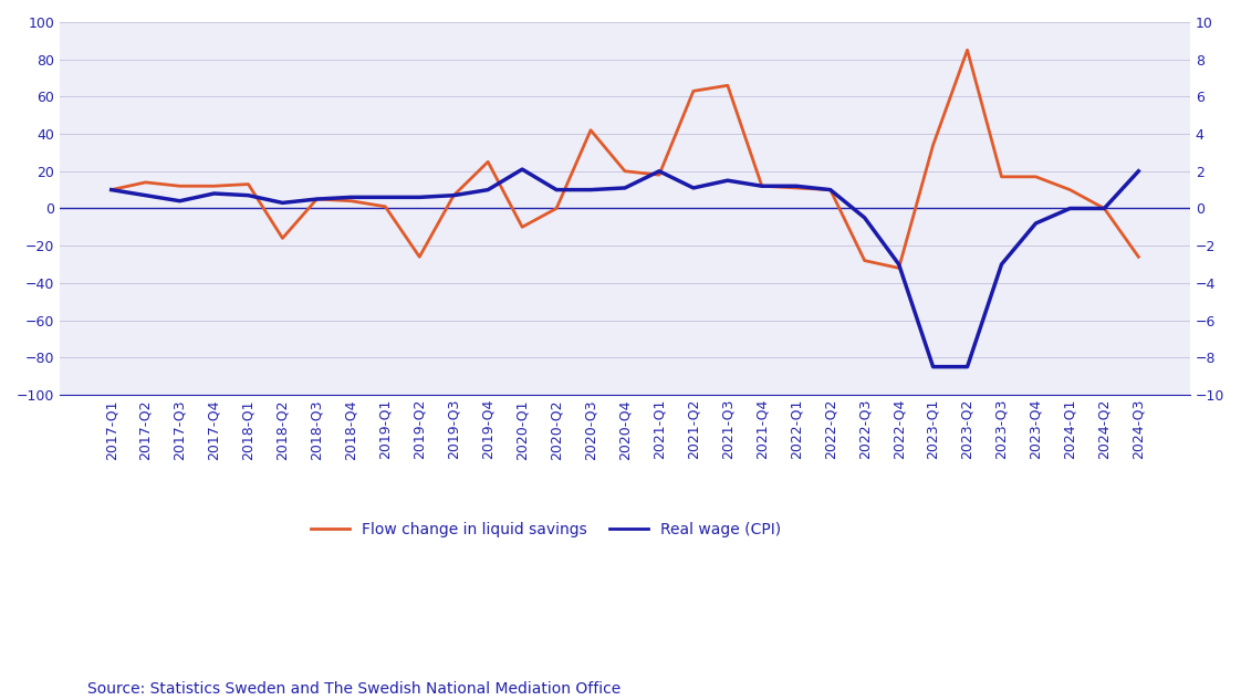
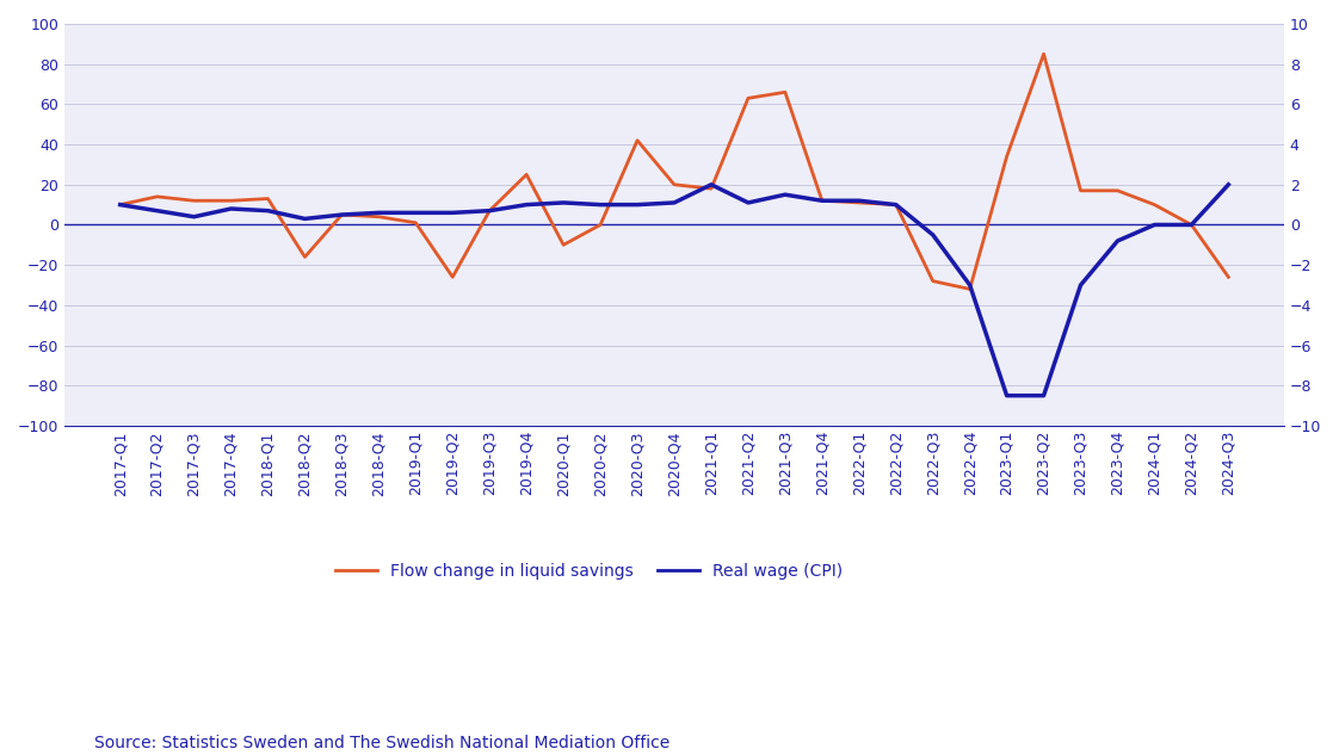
Real wage (CPI)/2020-Q1: 2.1 -> 1.1
